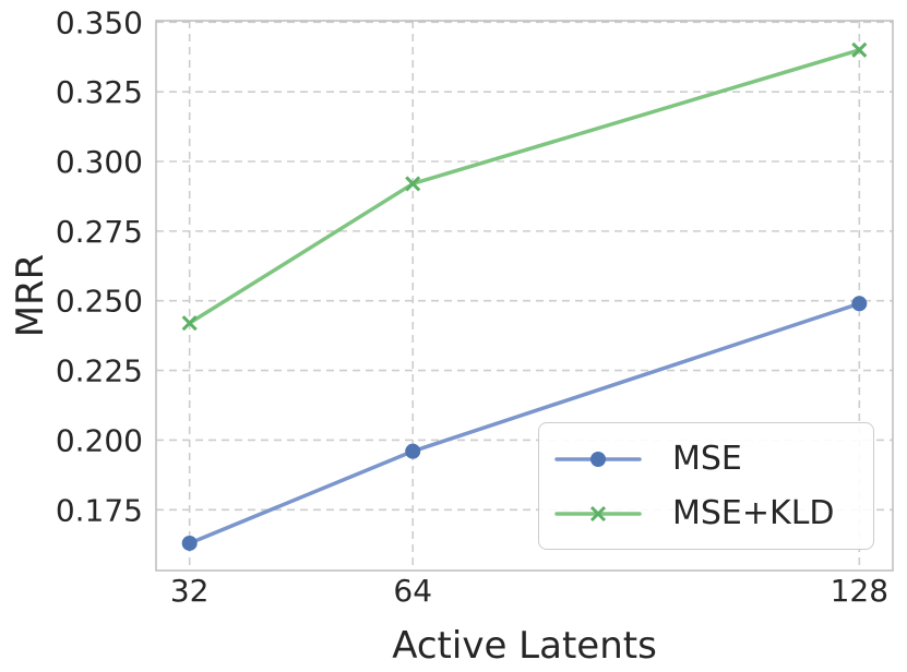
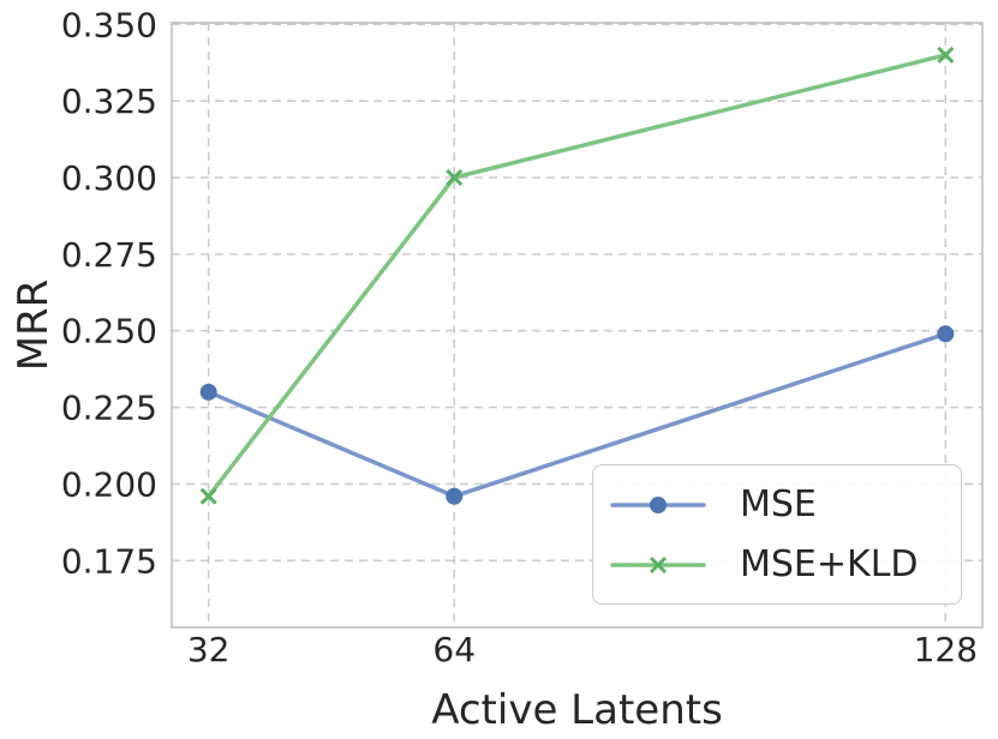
MSE/32: 0.163 -> 0.230
MSE+KLD/32: 0.242 -> 0.196
MSE+KLD/64: 0.292 -> 0.300
